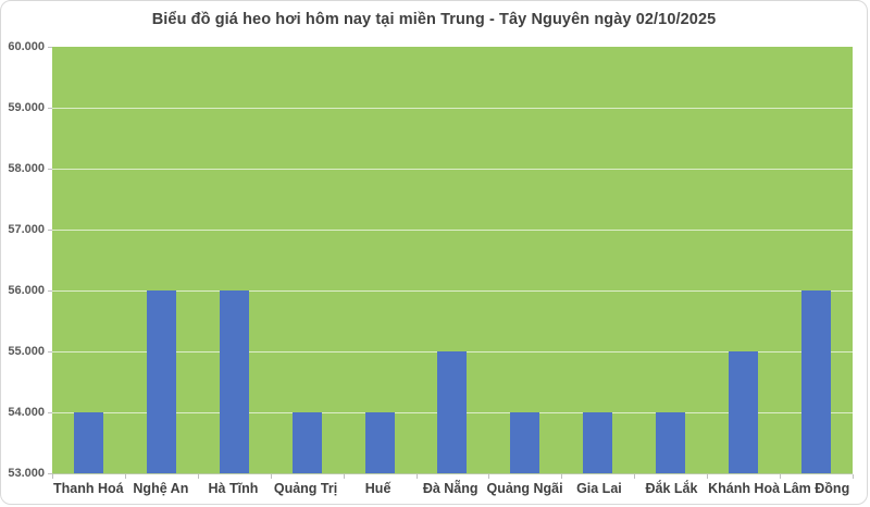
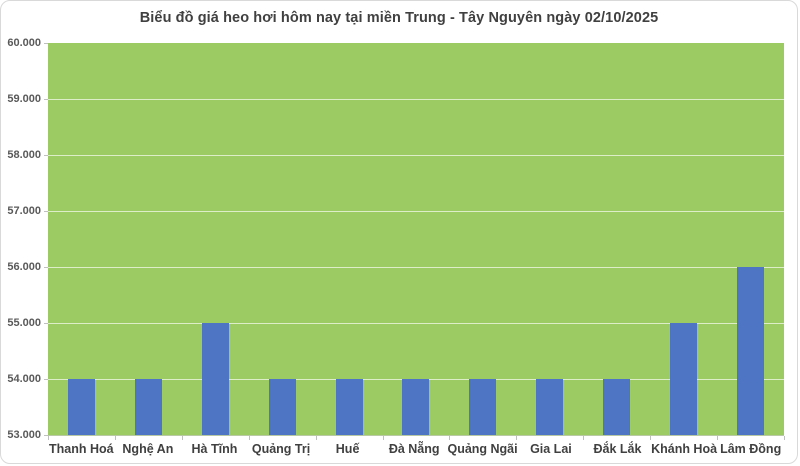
Nghệ An: 56000 -> 54000
Hà Tĩnh: 56000 -> 55000
Đà Nẵng: 55000 -> 54000
